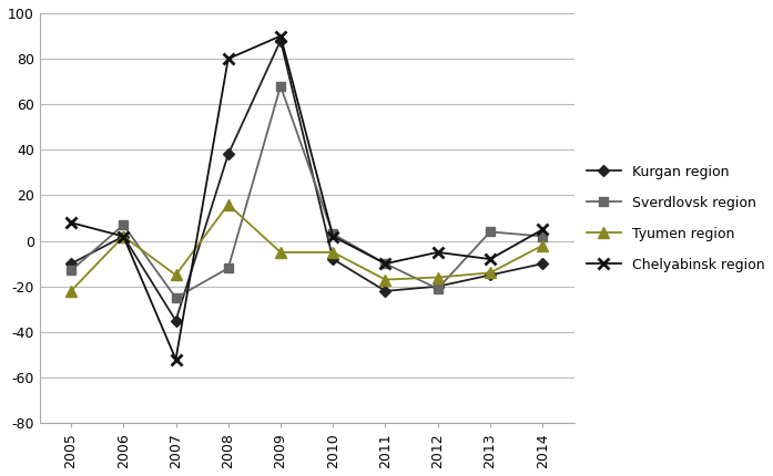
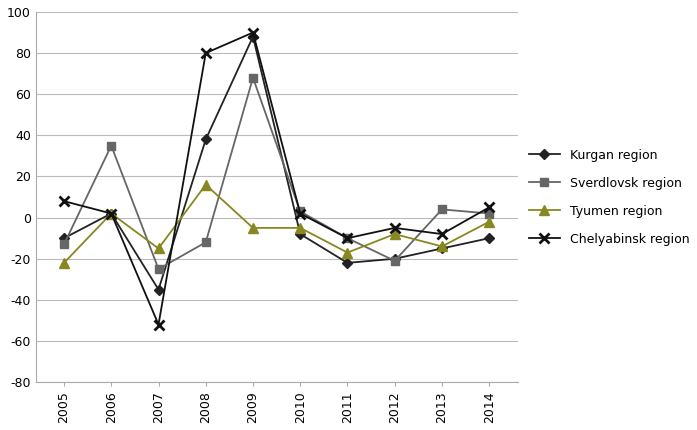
Sverdlovsk region/2006: 7 -> 35
Tyumen region/2012: -16 -> -8
